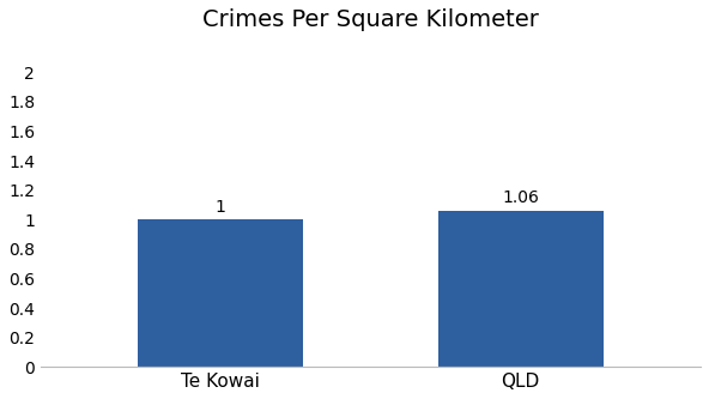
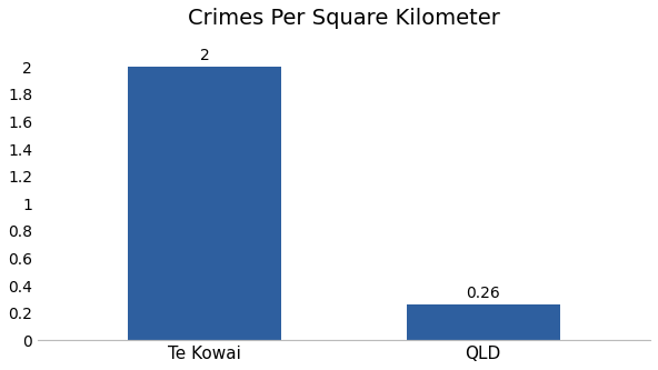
Te Kowai: 1 -> 2
QLD: 1.06 -> 0.26
